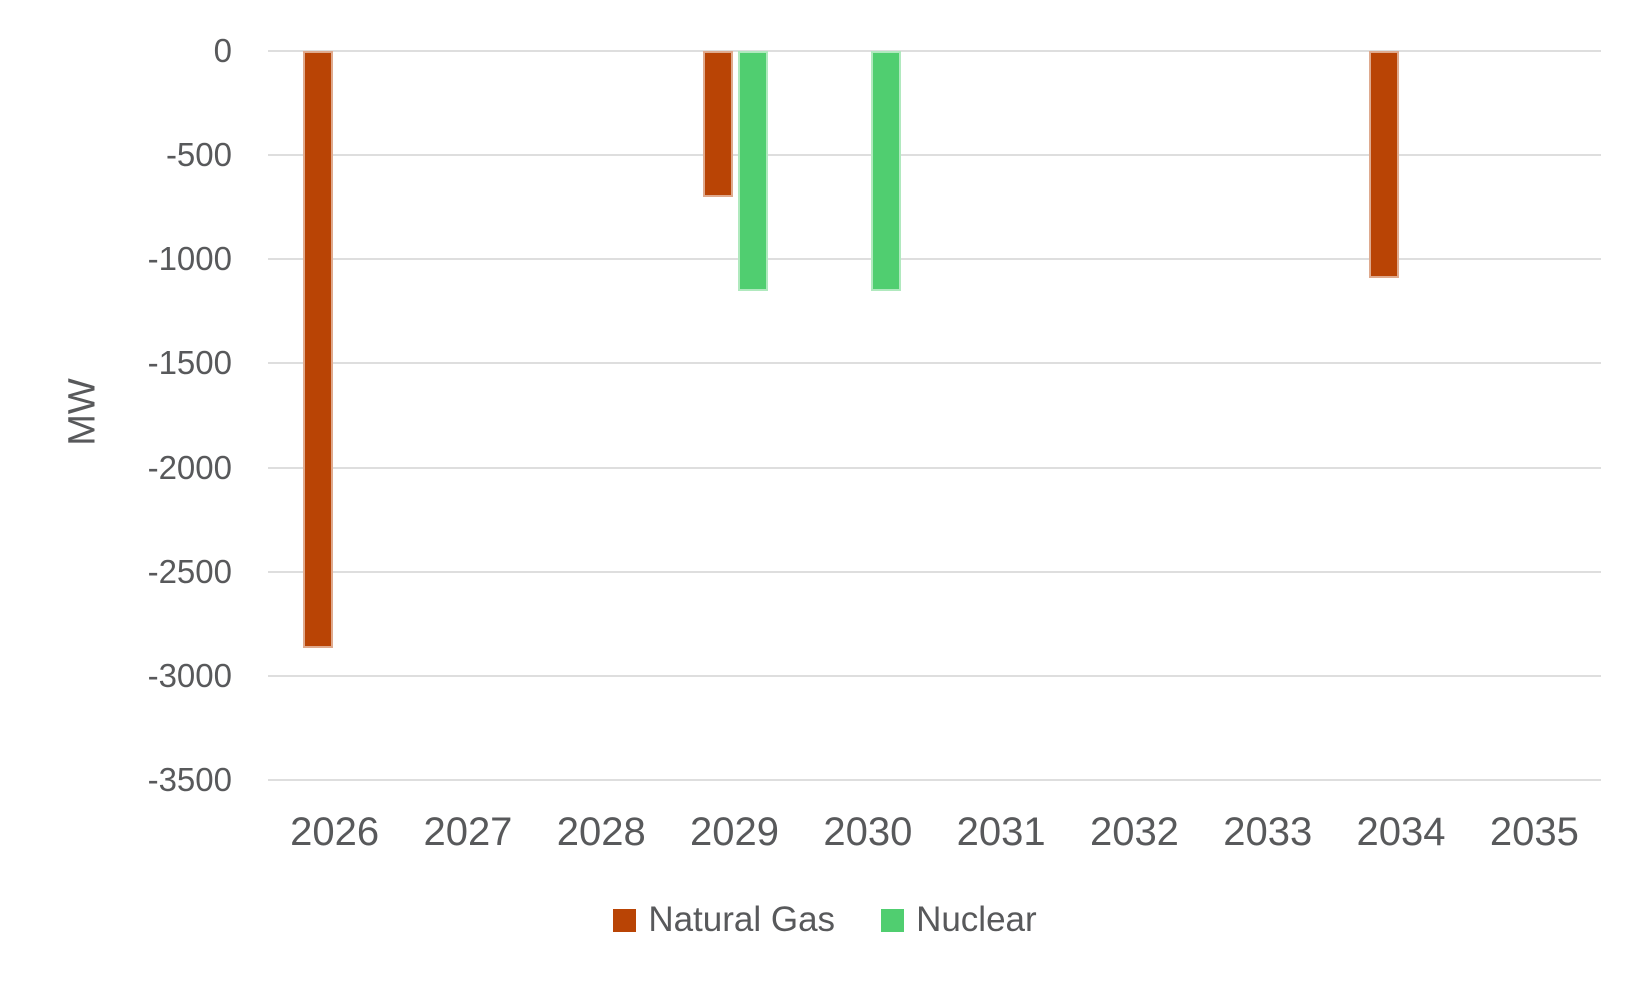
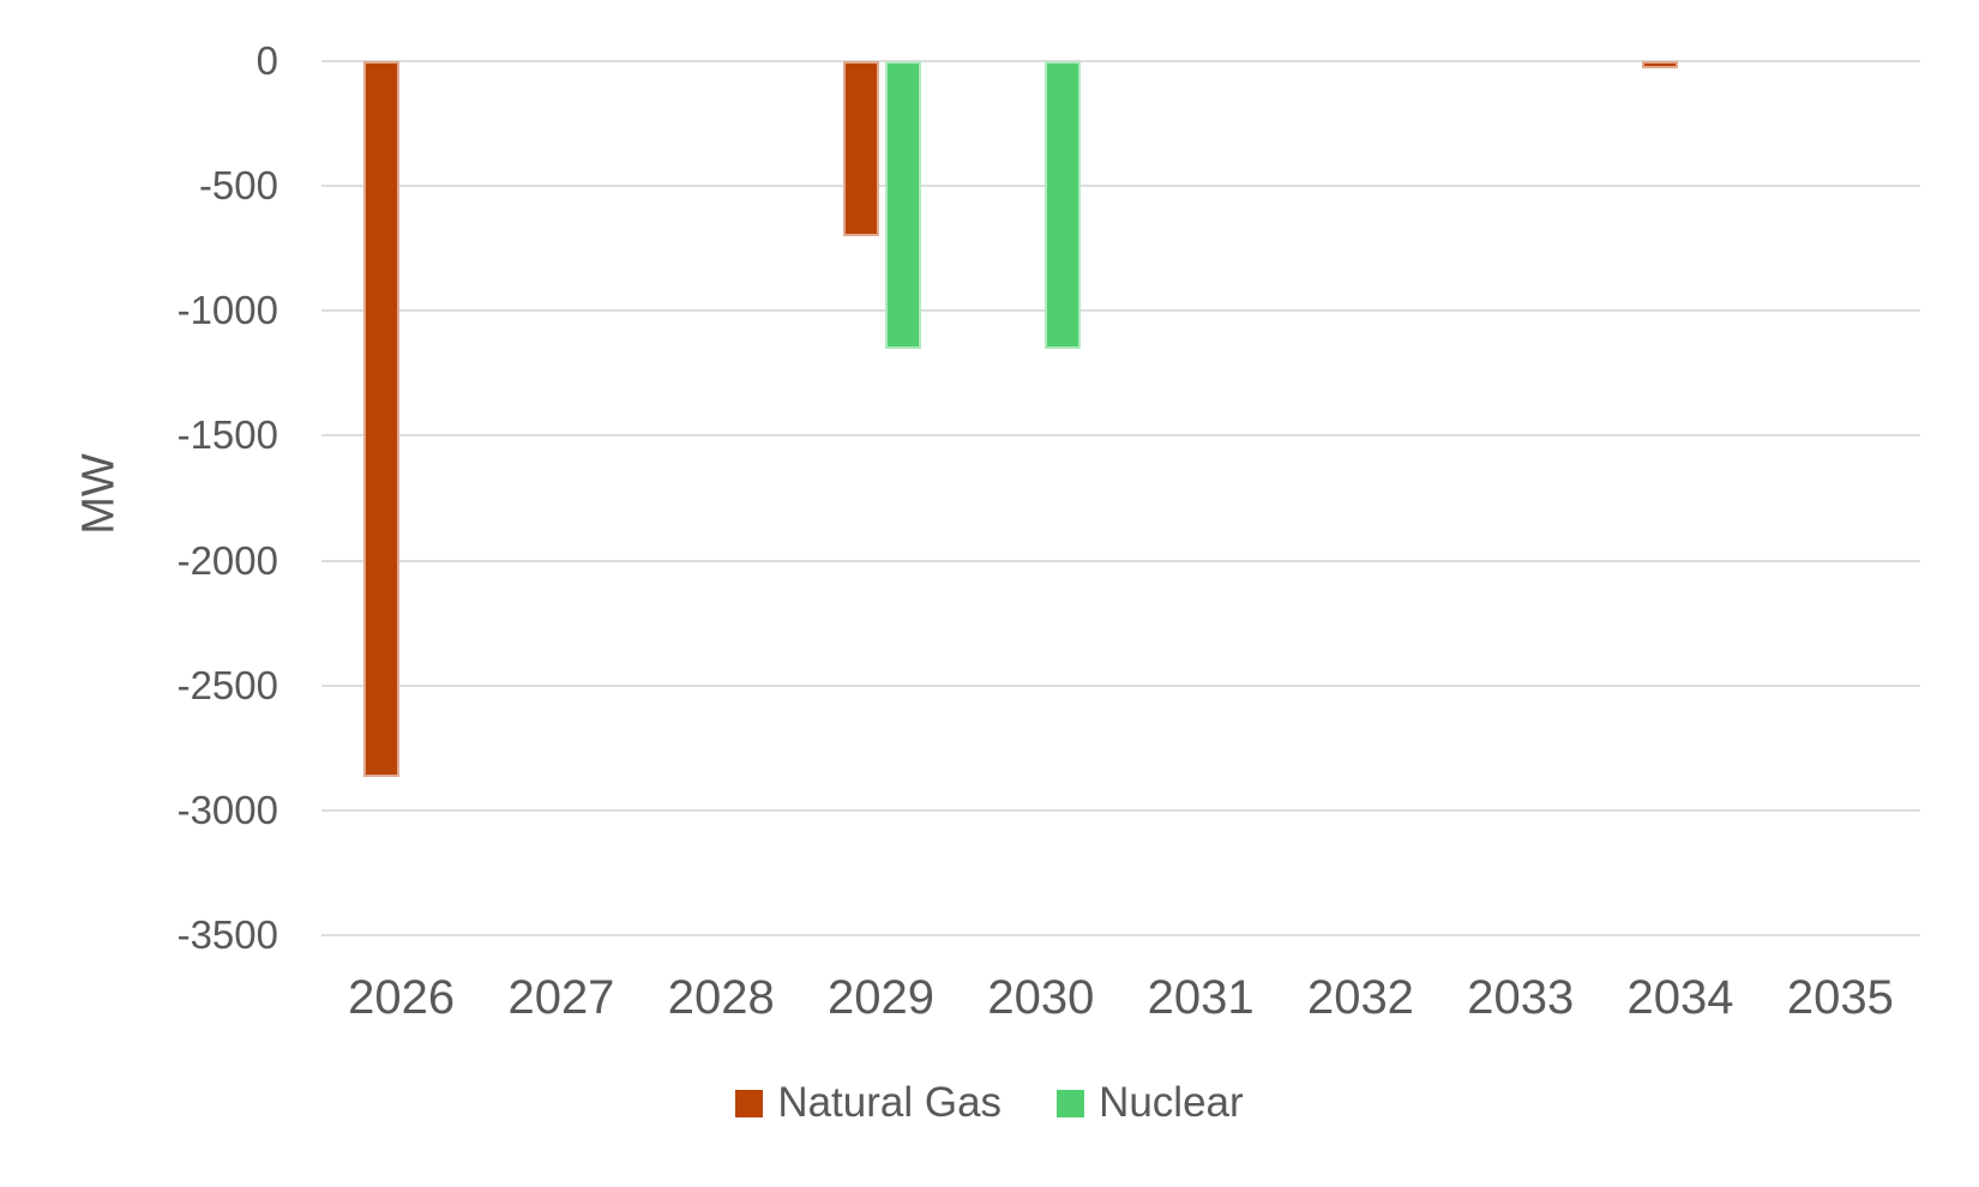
Natural Gas/2034: -1090 -> -30
